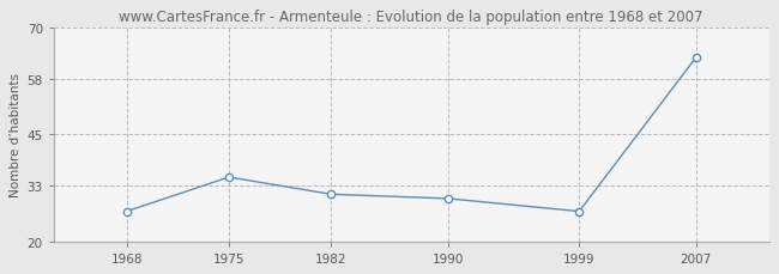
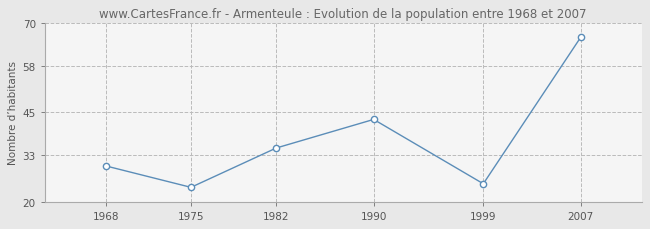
1968: 27 -> 30
1975: 35 -> 24
1982: 31 -> 35
1990: 30 -> 43
1999: 27 -> 25
2007: 63 -> 66
